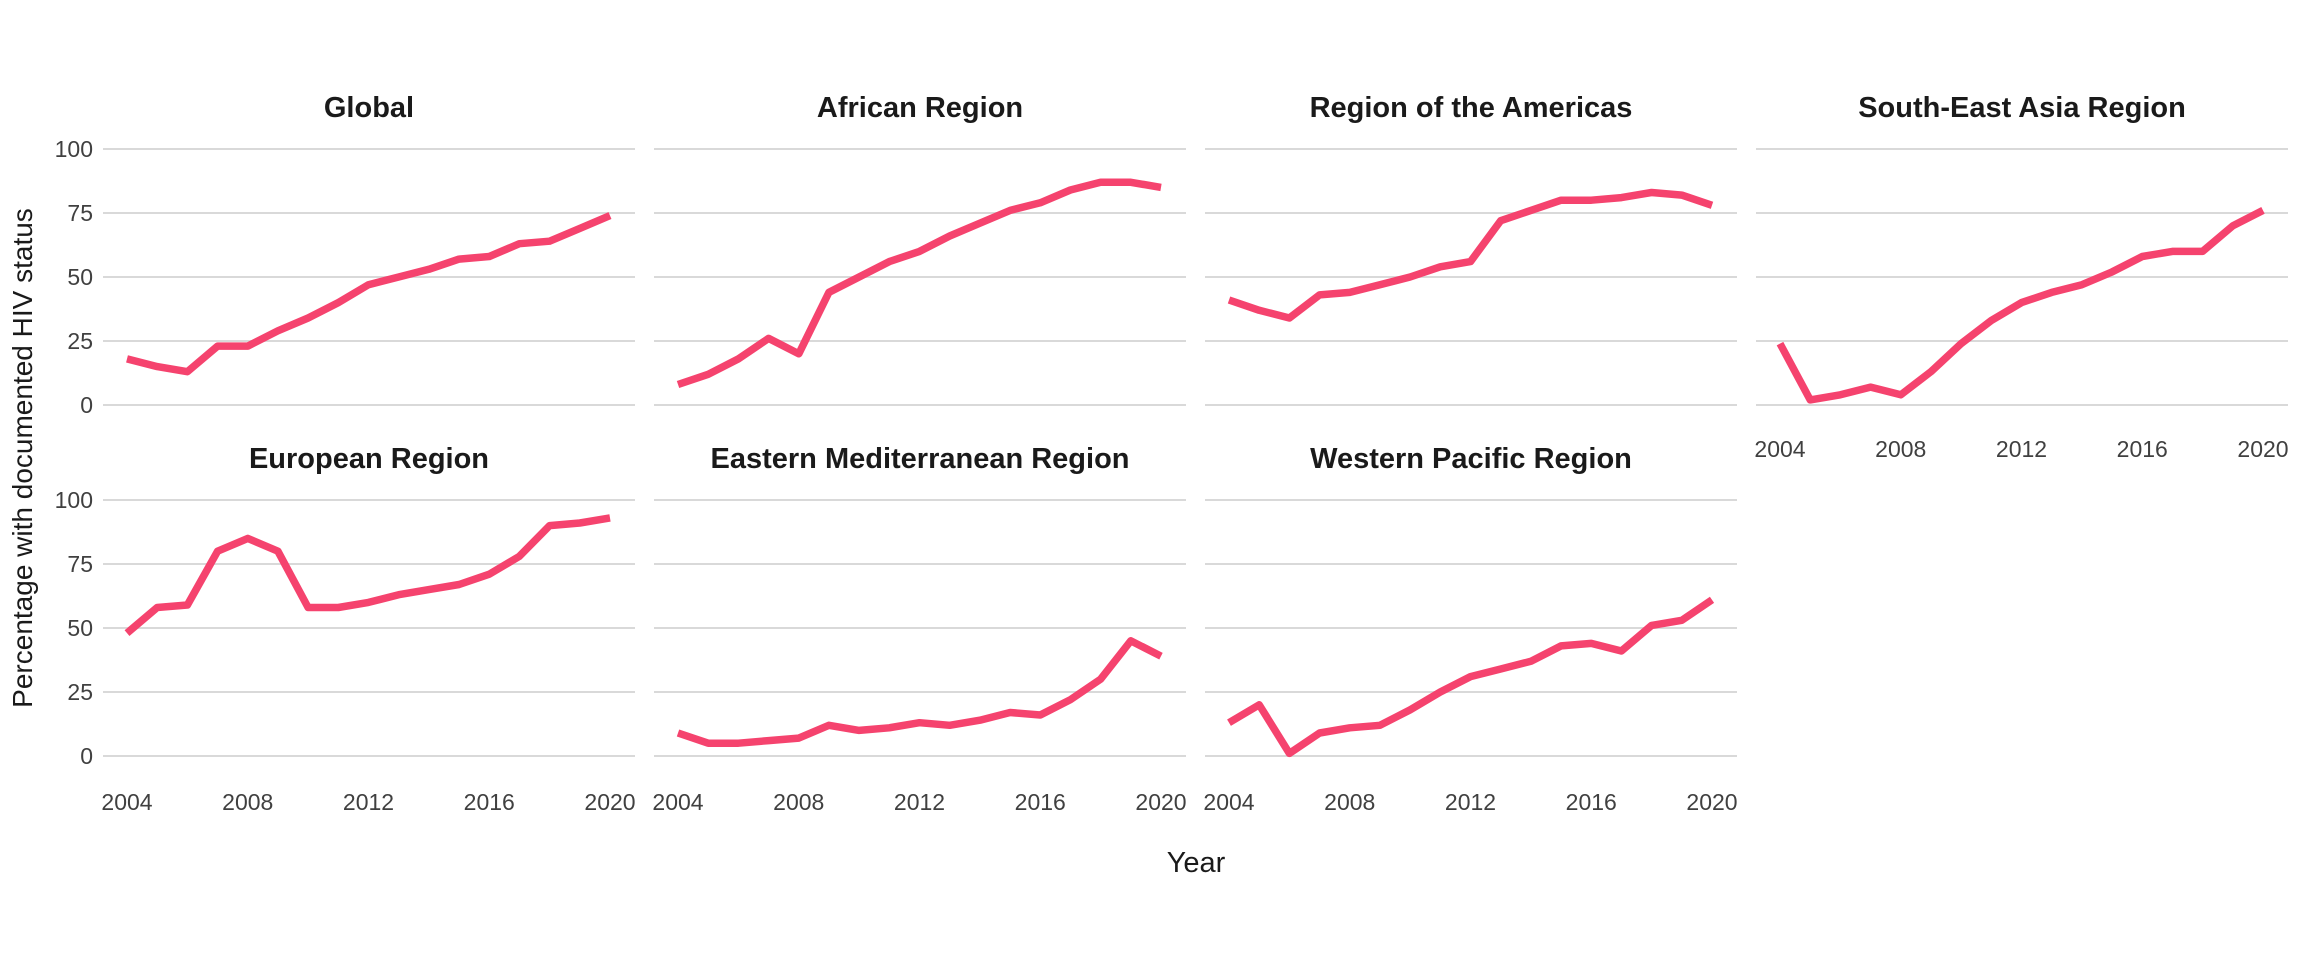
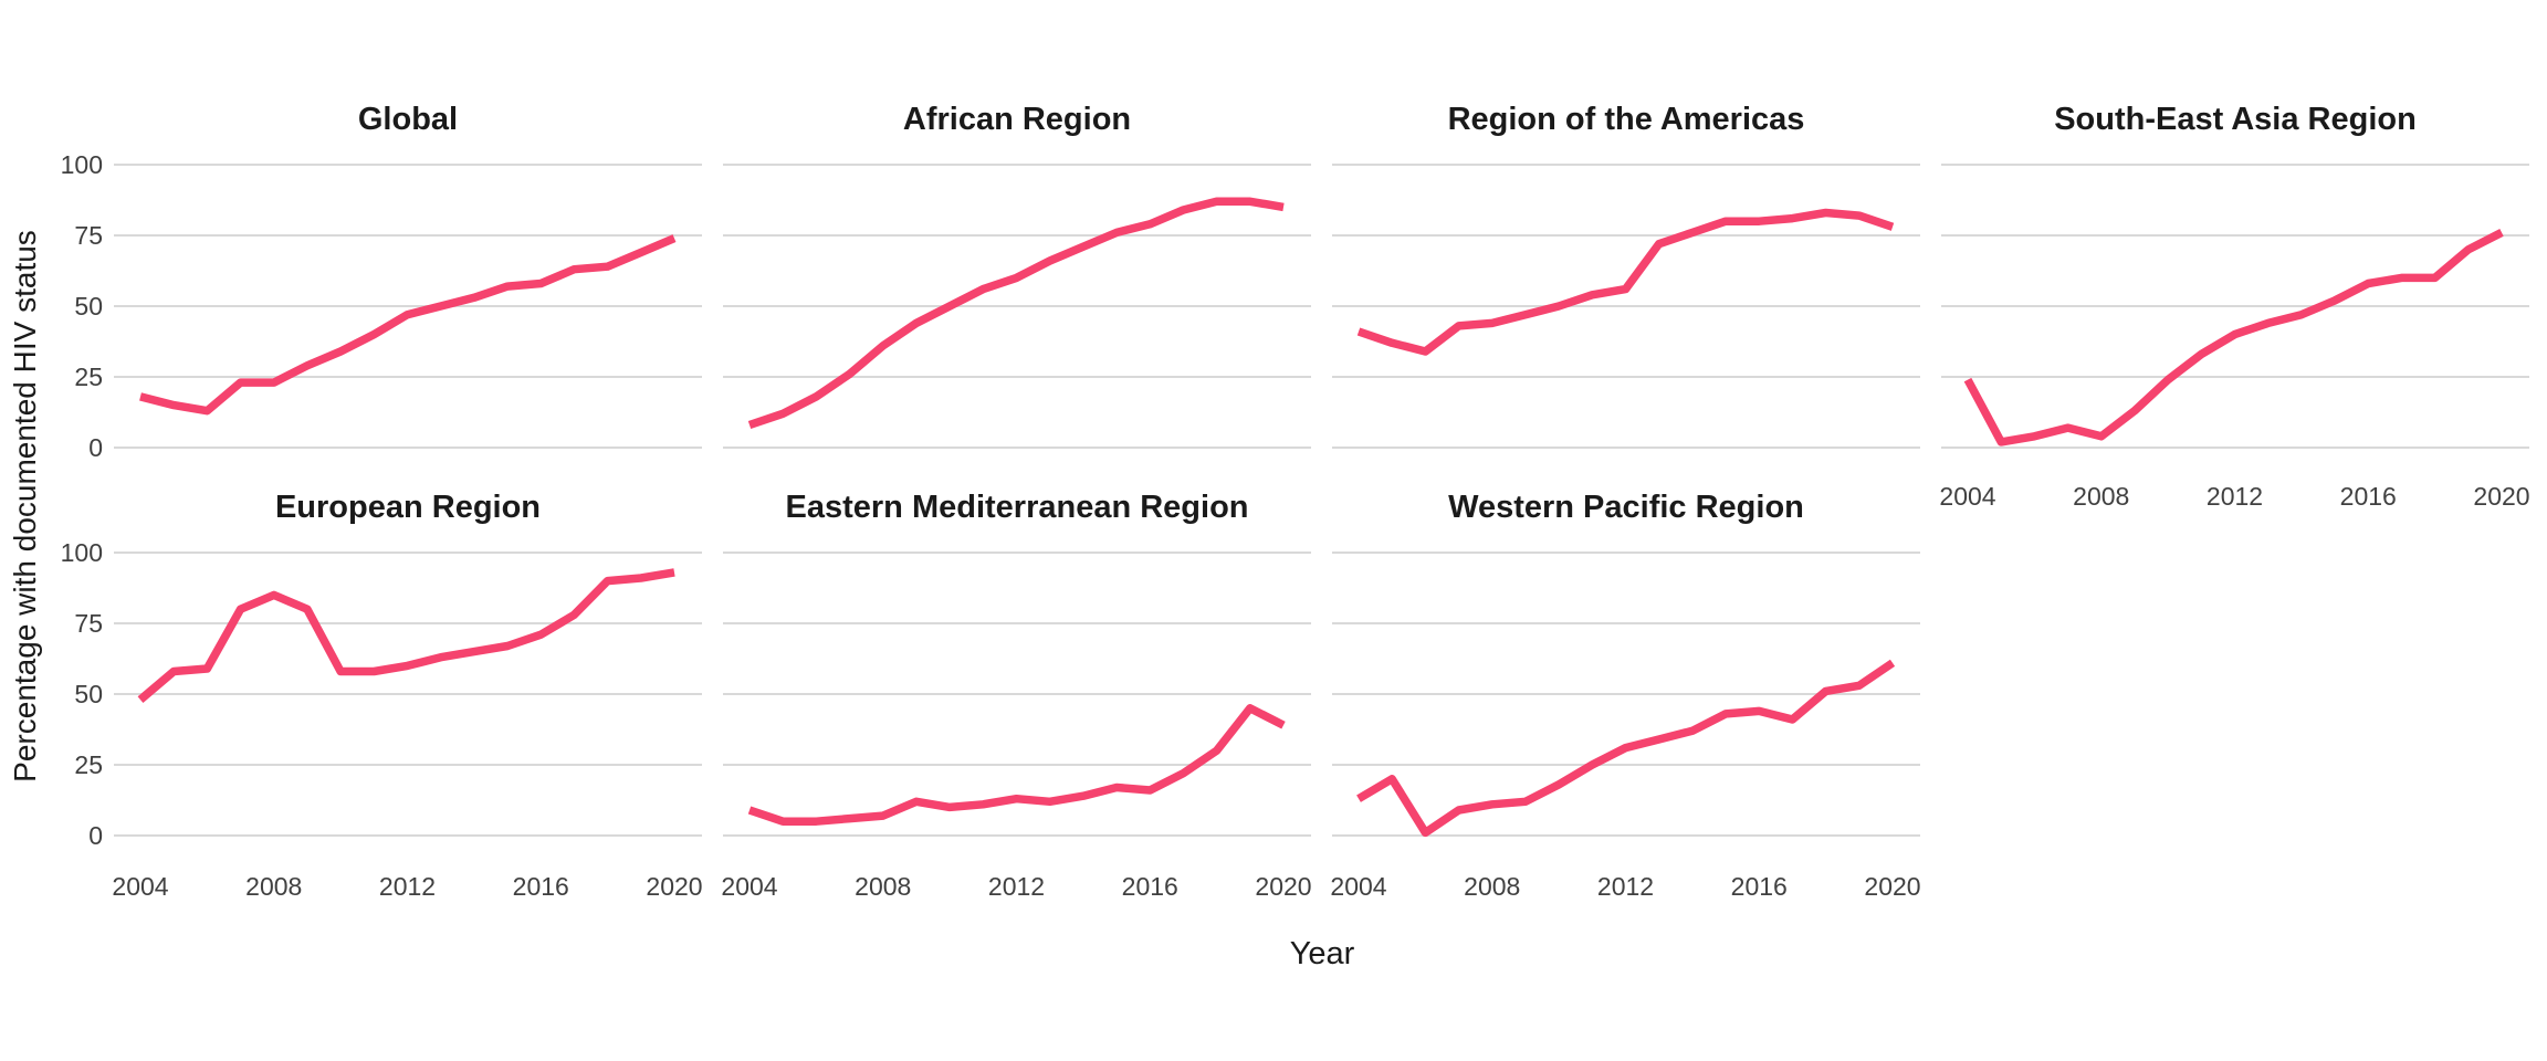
African Region/2008: 20 -> 36
